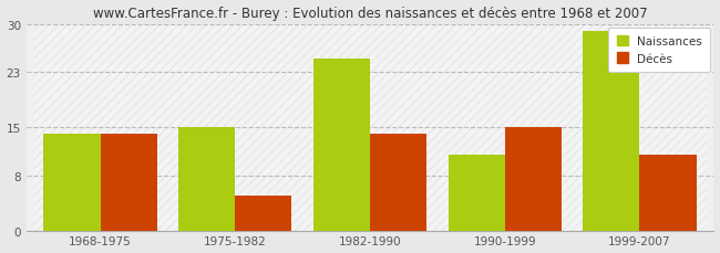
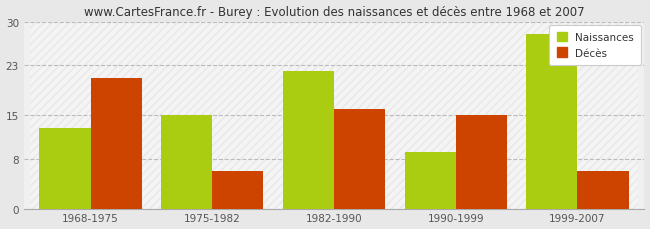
Naissances/1968-1975: 14 -> 13
Décès/1968-1975: 14 -> 21
Décès/1975-1982: 5 -> 6
Naissances/1982-1990: 25 -> 22
Décès/1982-1990: 14 -> 16
Naissances/1990-1999: 11 -> 9
Naissances/1999-2007: 29 -> 28
Décès/1999-2007: 11 -> 6
